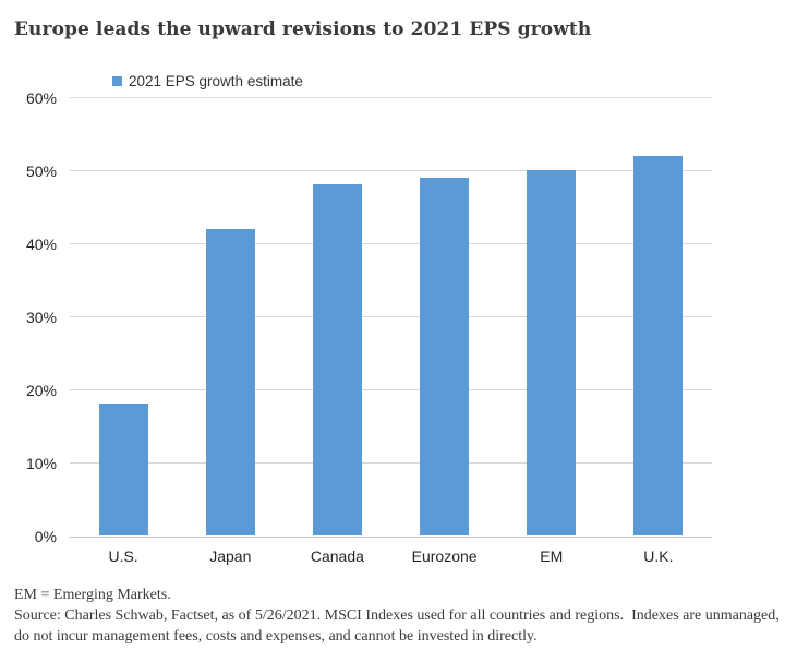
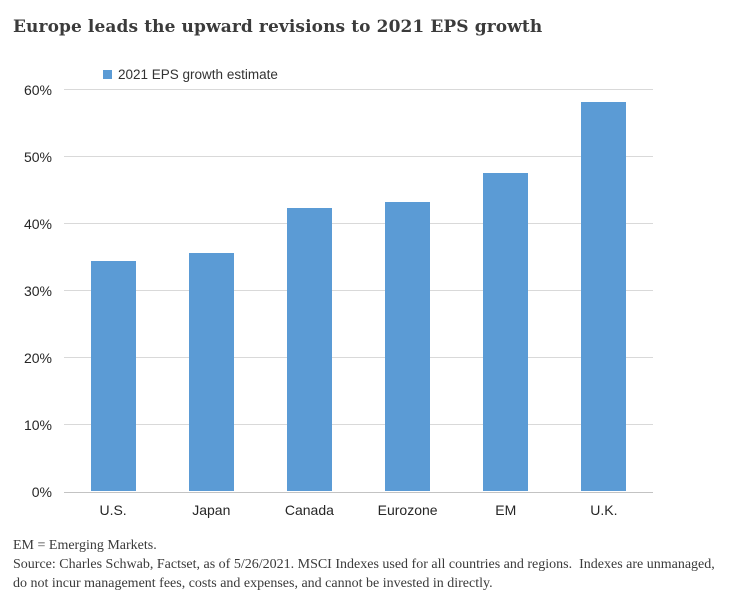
U.S.: 18% -> 34%
Japan: 42% -> 36%
Canada: 48% -> 42%
Eurozone: 49% -> 43%
EM: 50% -> 47%
U.K.: 52% -> 58%
